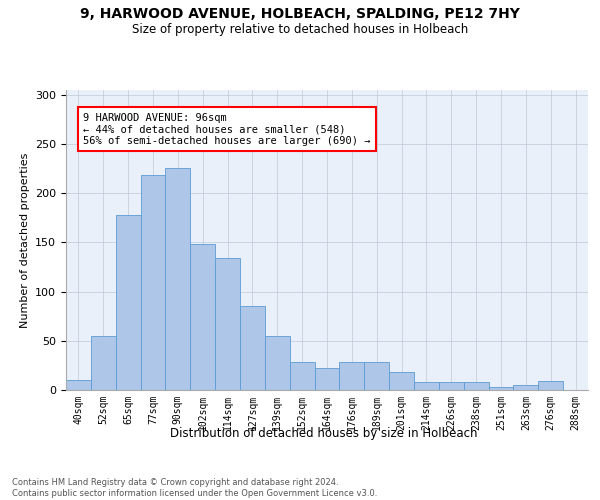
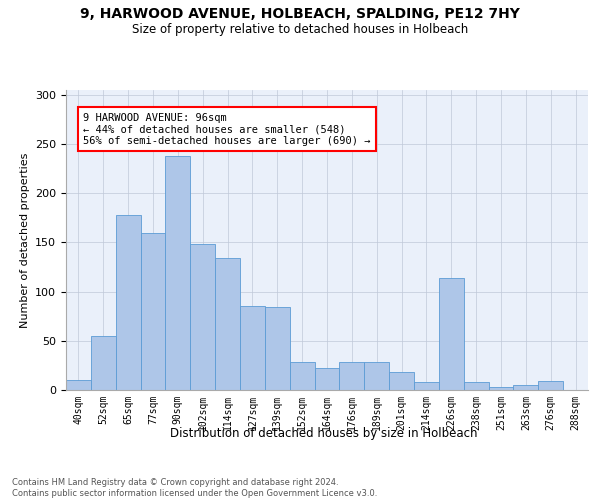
77sqm: 219 -> 160
90sqm: 226 -> 238
139sqm: 55 -> 84
226sqm: 8 -> 114
